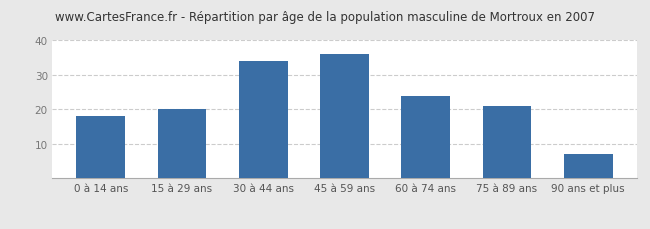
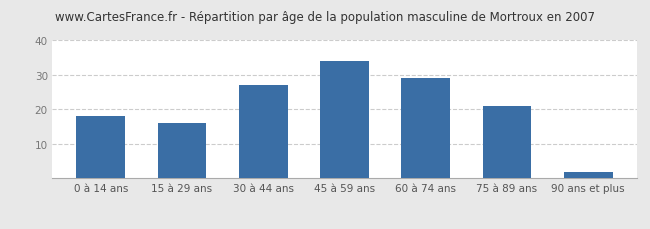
15 à 29 ans: 20 -> 16
30 à 44 ans: 34 -> 27
45 à 59 ans: 36 -> 34
60 à 74 ans: 24 -> 29
90 ans et plus: 7 -> 2
